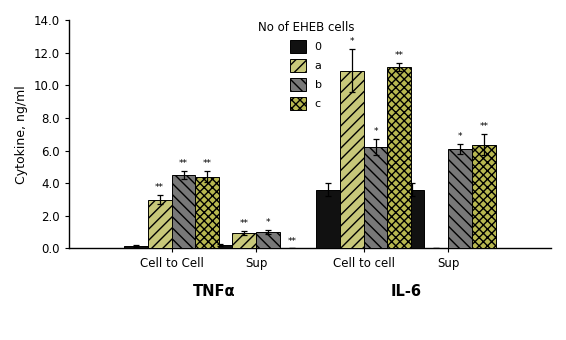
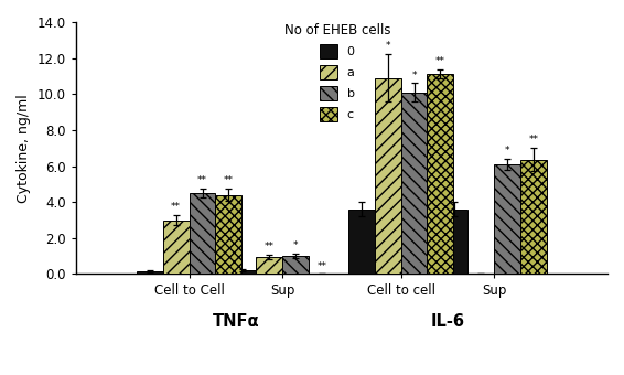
b/Cell to cell: 6.2 -> 10.1
